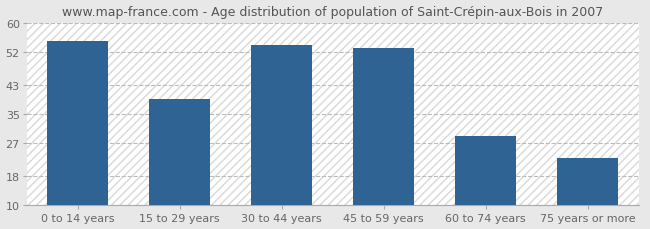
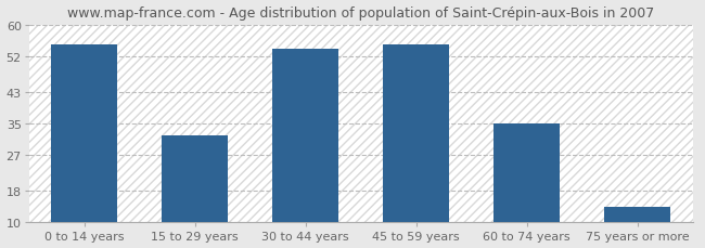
15 to 29 years: 39 -> 32
45 to 59 years: 53 -> 55
60 to 74 years: 29 -> 35
75 years or more: 23 -> 14
